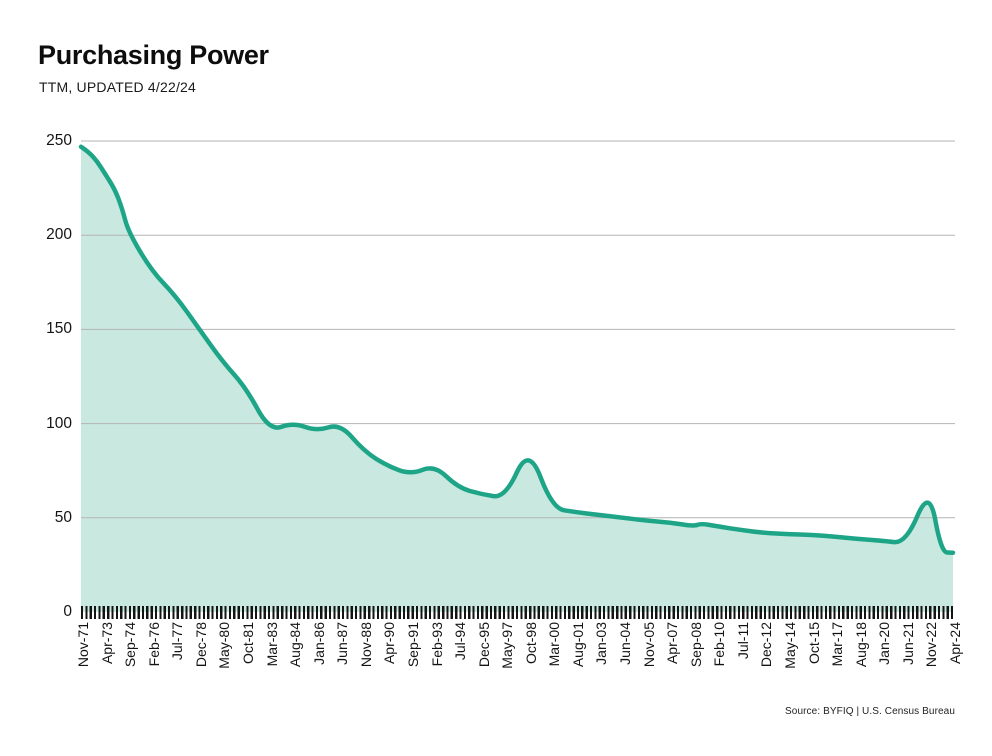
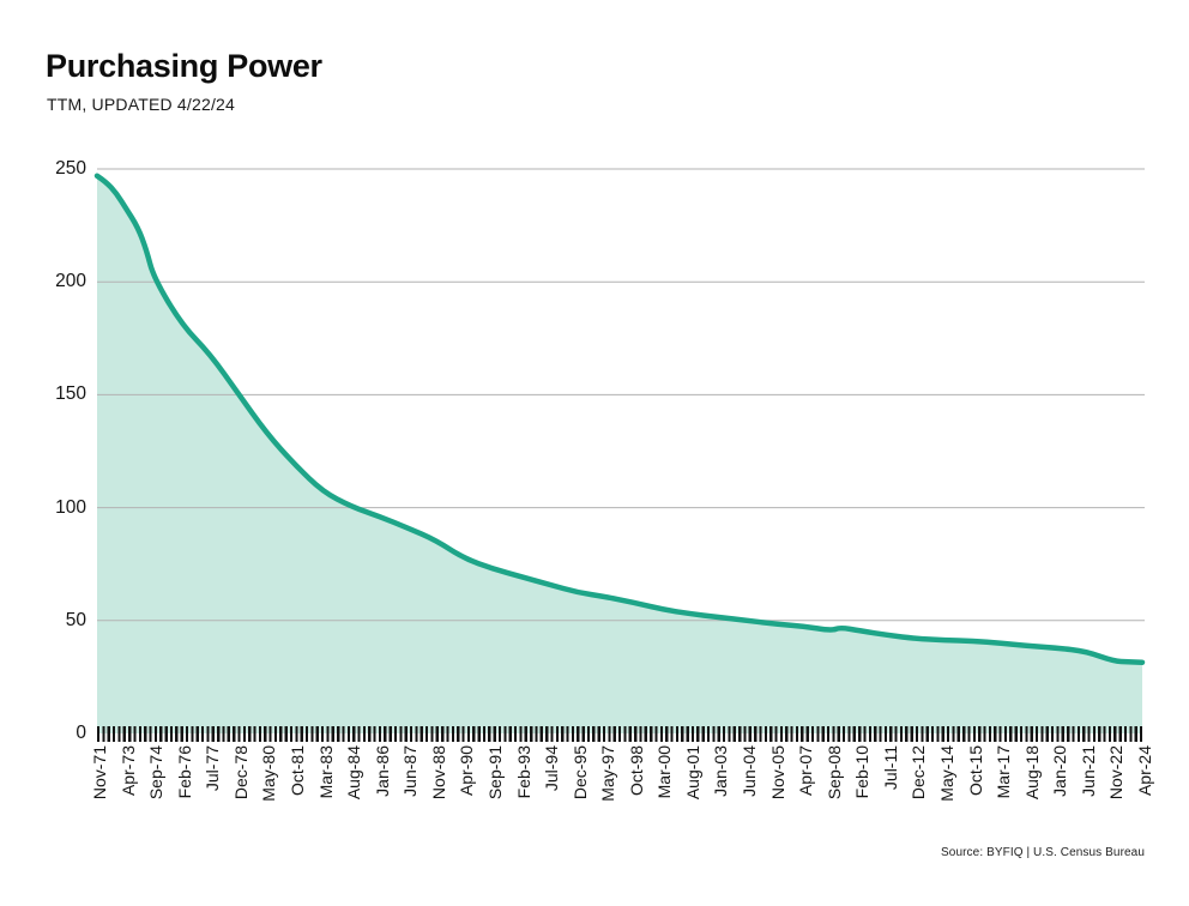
Mar-83: 96 -> 107
Jun-87: 100 -> 91
Feb-93: 78 -> 70
Oct-98: 88 -> 58
Nov-22: 66 -> 32
